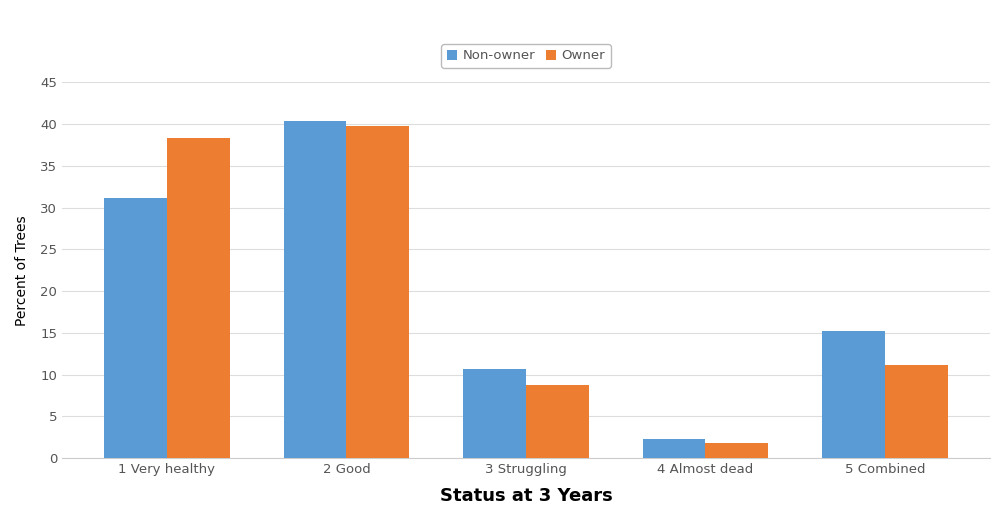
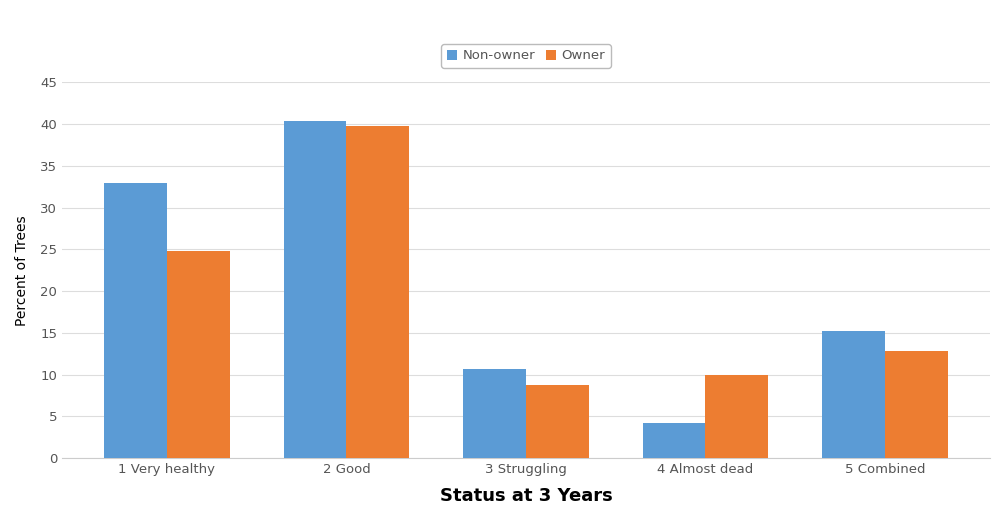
Non-owner/1 Very healthy: 31.1 -> 33.0
Owner/1 Very healthy: 38.4 -> 24.8
Non-owner/4 Almost dead: 2.3 -> 4.2
Owner/4 Almost dead: 1.8 -> 10.0
Owner/5 Combined: 11.2 -> 12.8
